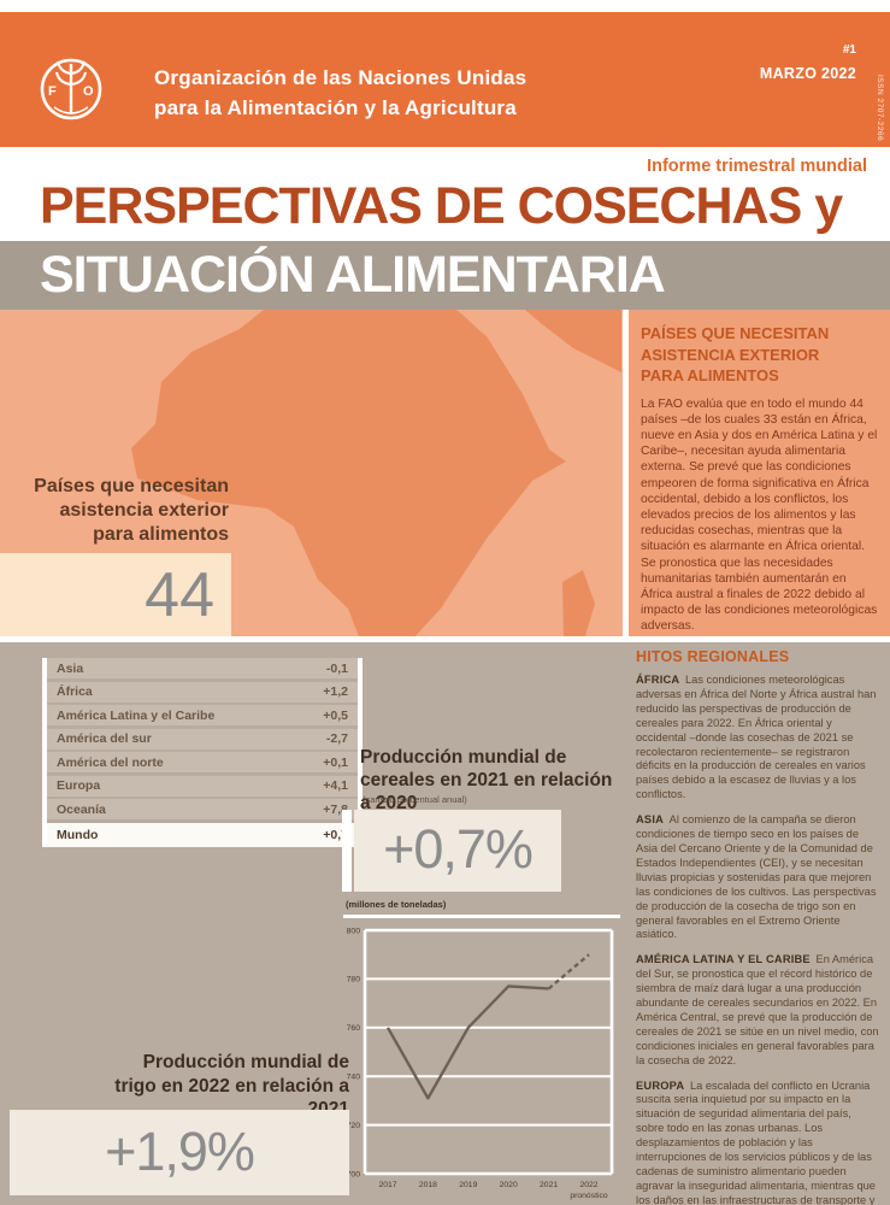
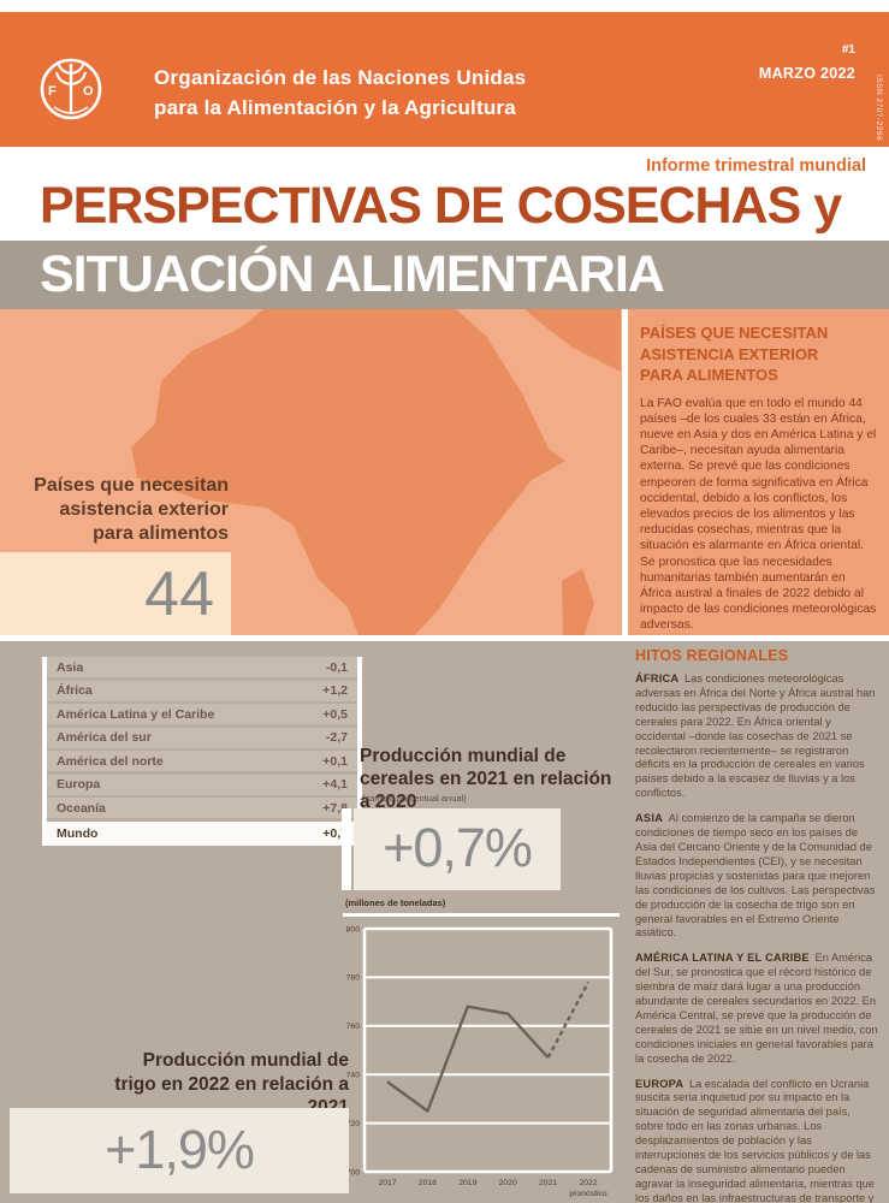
2017: 760 -> 737
2018: 731 -> 725
2019: 760 -> 768
2020: 777 -> 765
2021: 776 -> 747
2022: 790 -> 778
